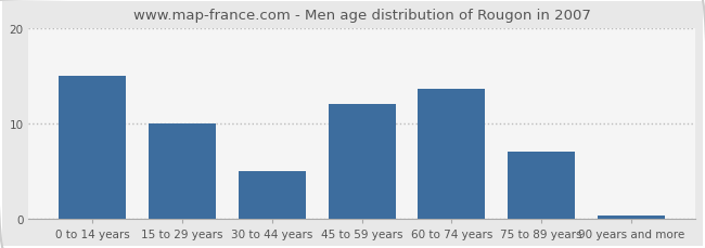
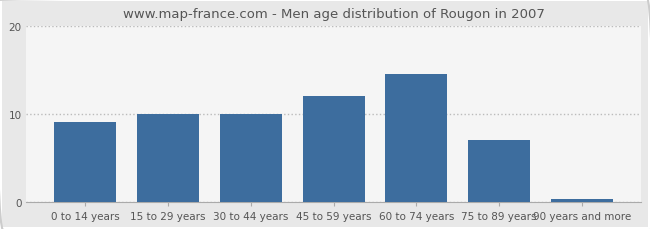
0 to 14 years: 15.0 -> 9.0
30 to 44 years: 5.0 -> 10.0
60 to 74 years: 13.6 -> 14.5
